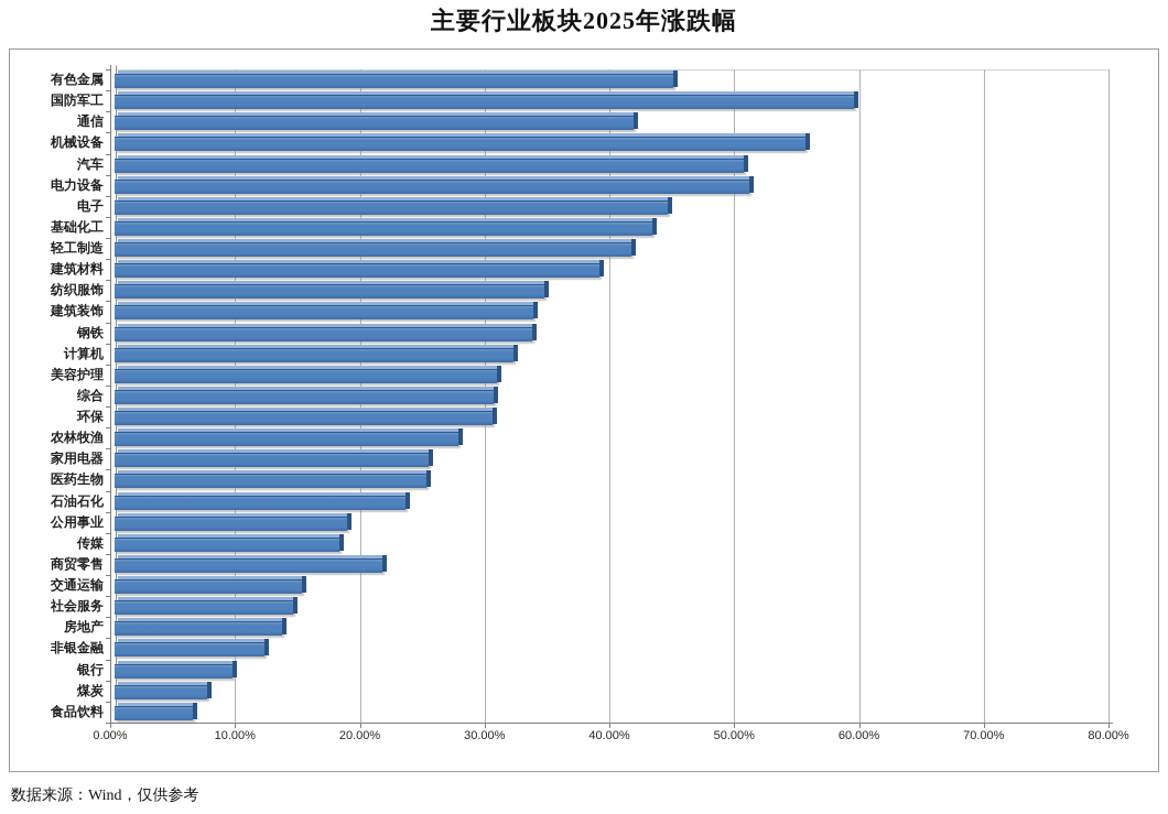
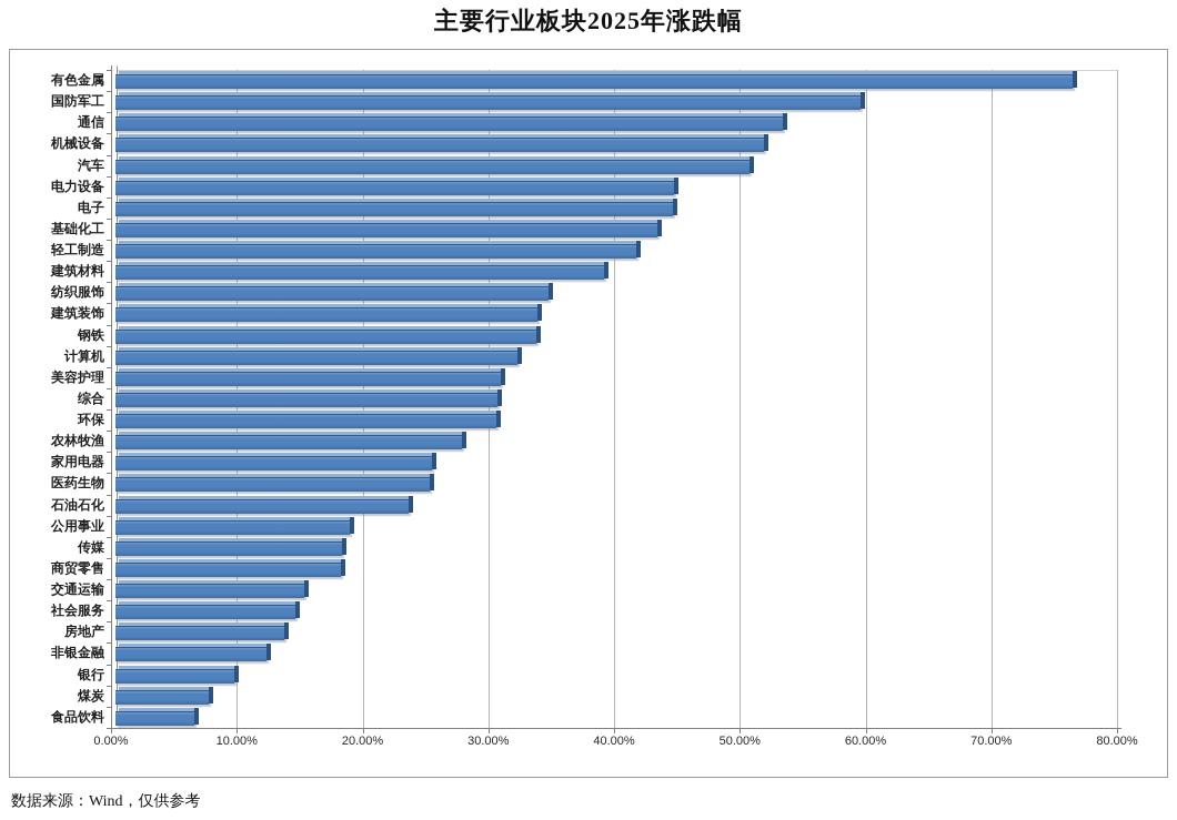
有色金属: 45.1% -> 76.5%
通信: 41.9% -> 53.4%
机械设备: 55.7% -> 51.9%
电力设备: 51.2% -> 44.8%
商贸零售: 21.8% -> 18.3%
